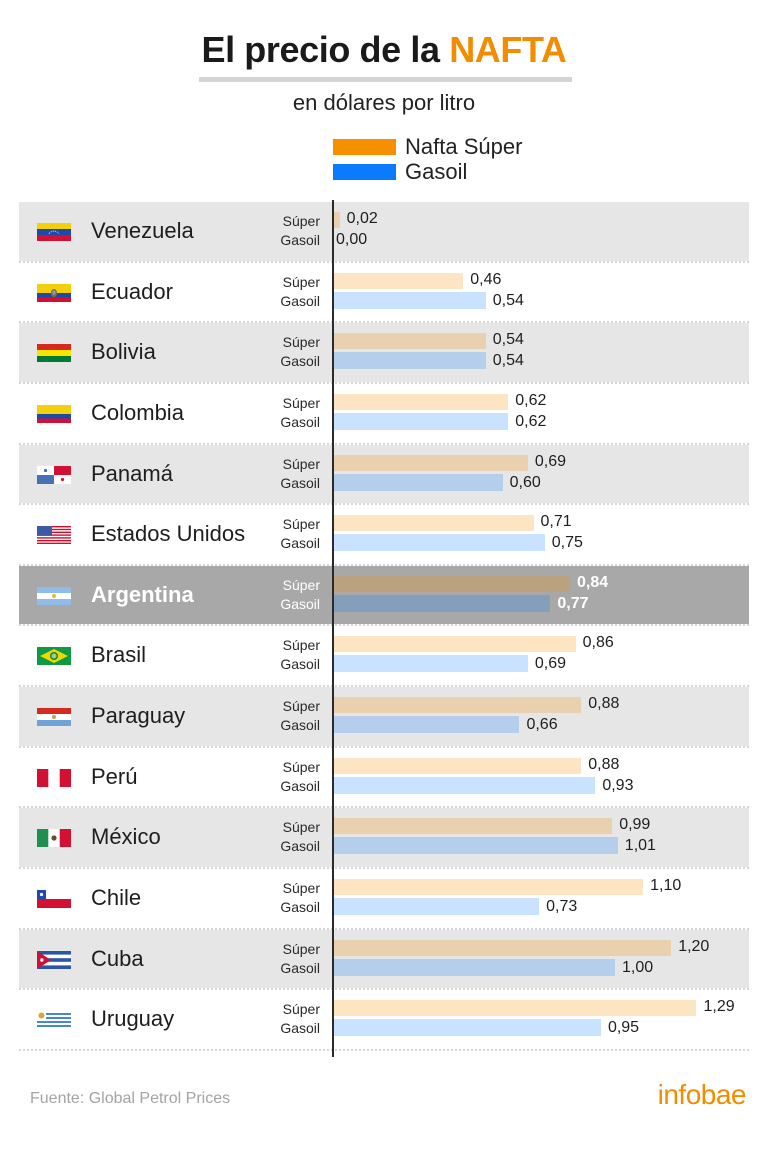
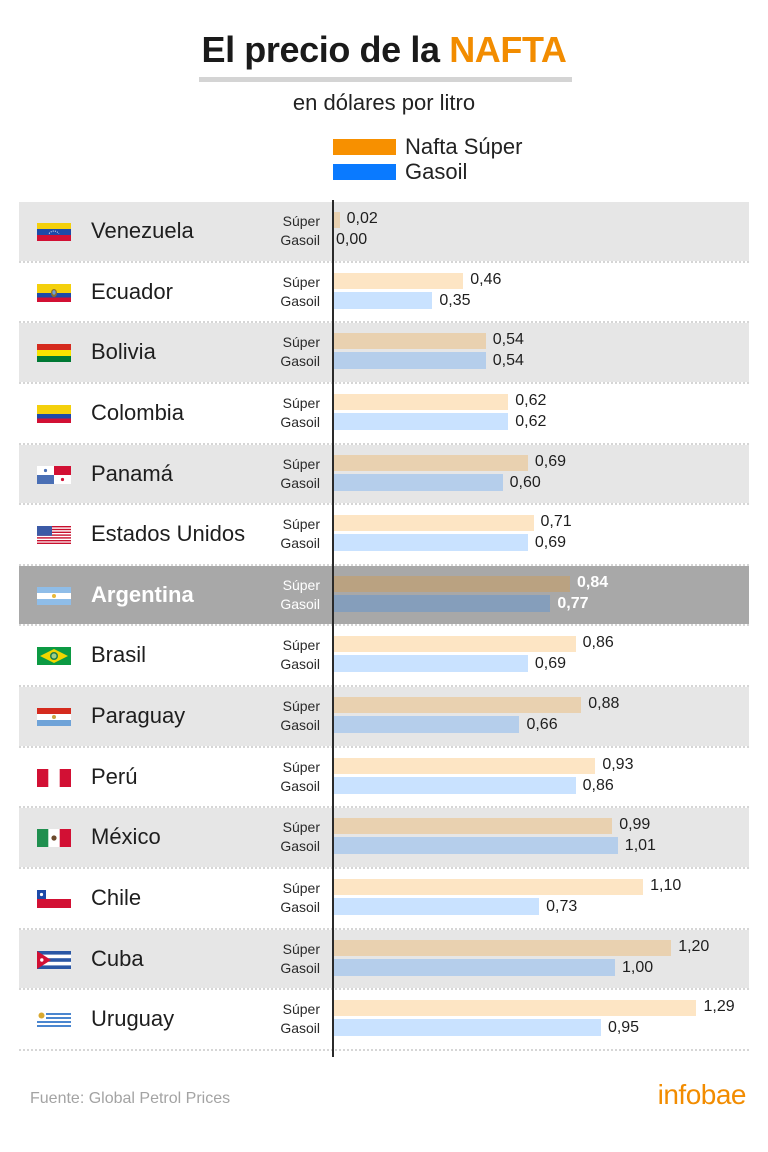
Gasoil/Ecuador: 0,54 -> 0,35
Gasoil/Estados Unidos: 0,75 -> 0,69
Nafta Súper/Perú: 0,88 -> 0,93
Gasoil/Perú: 0,93 -> 0,86
